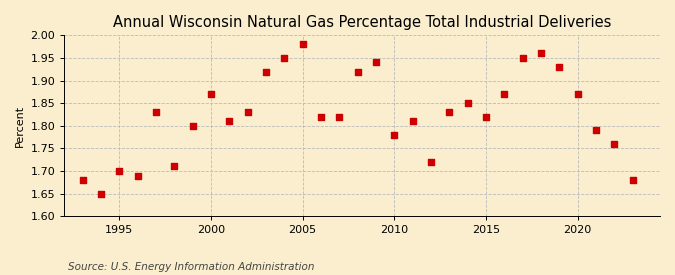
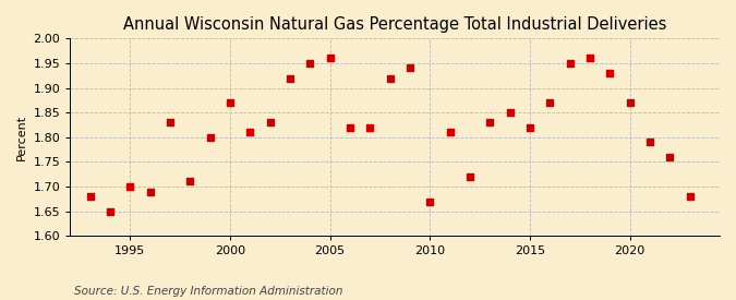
2005: 1.98 -> 1.96
2010: 1.78 -> 1.67
